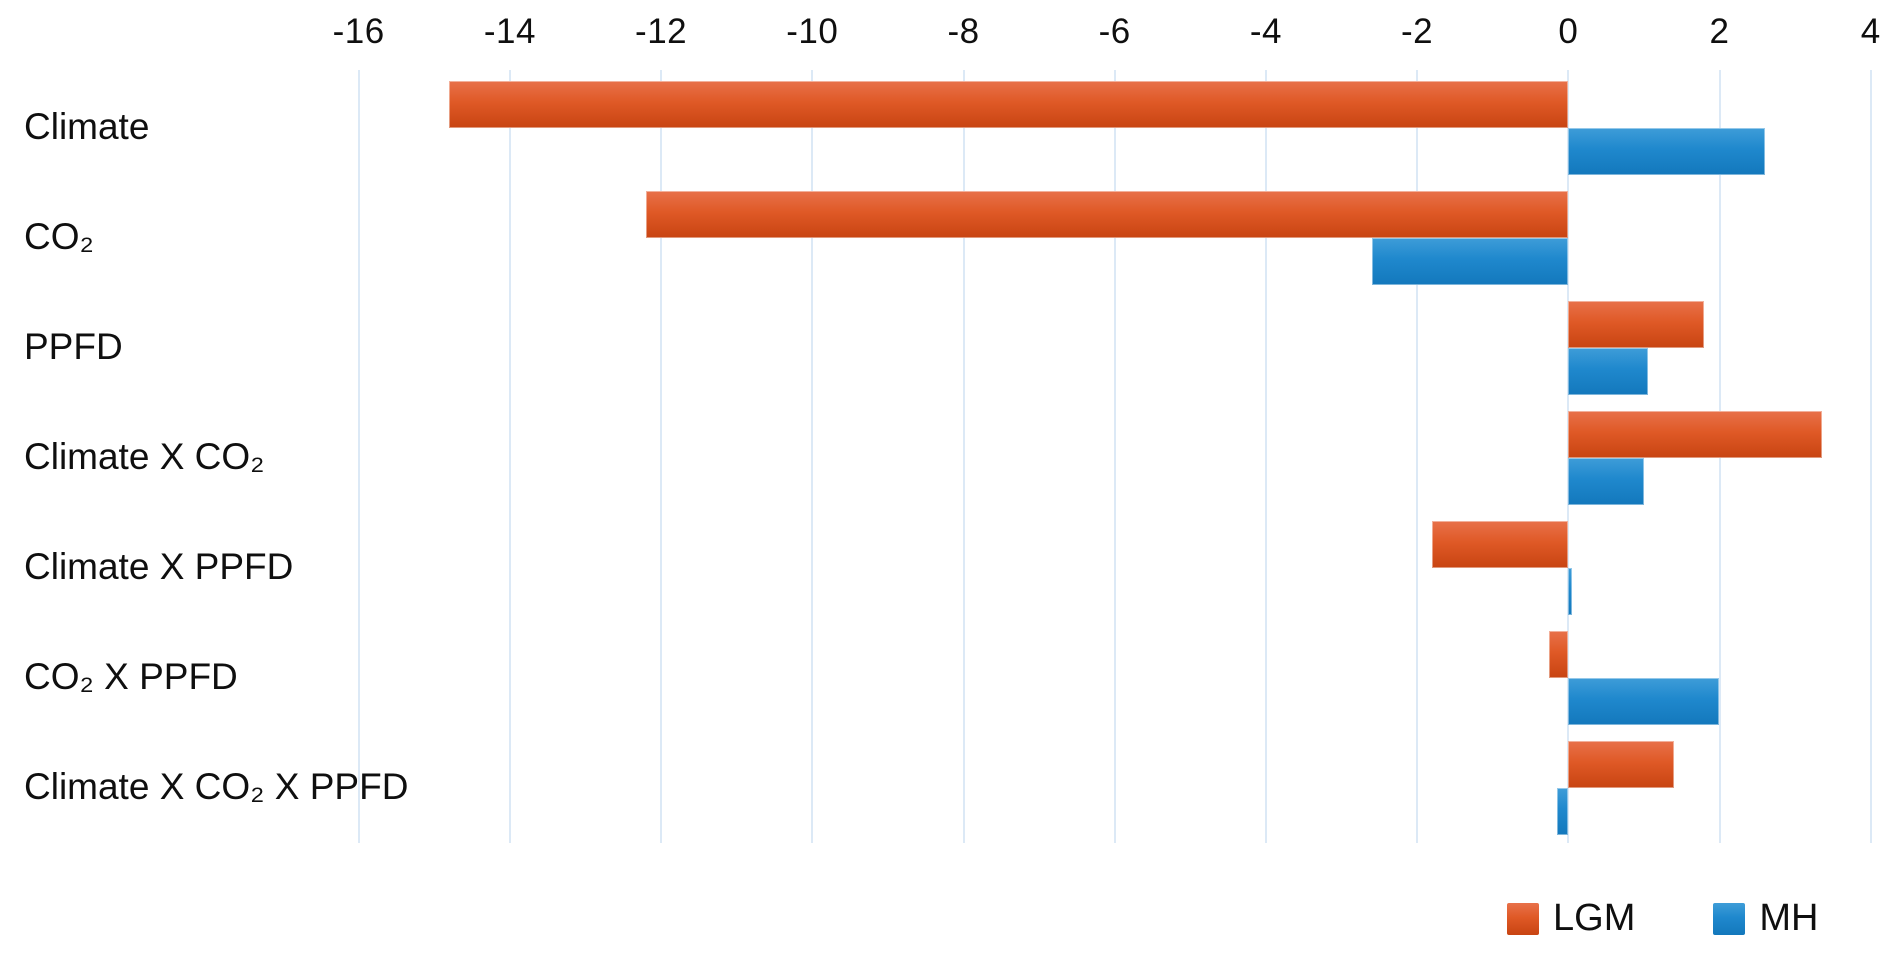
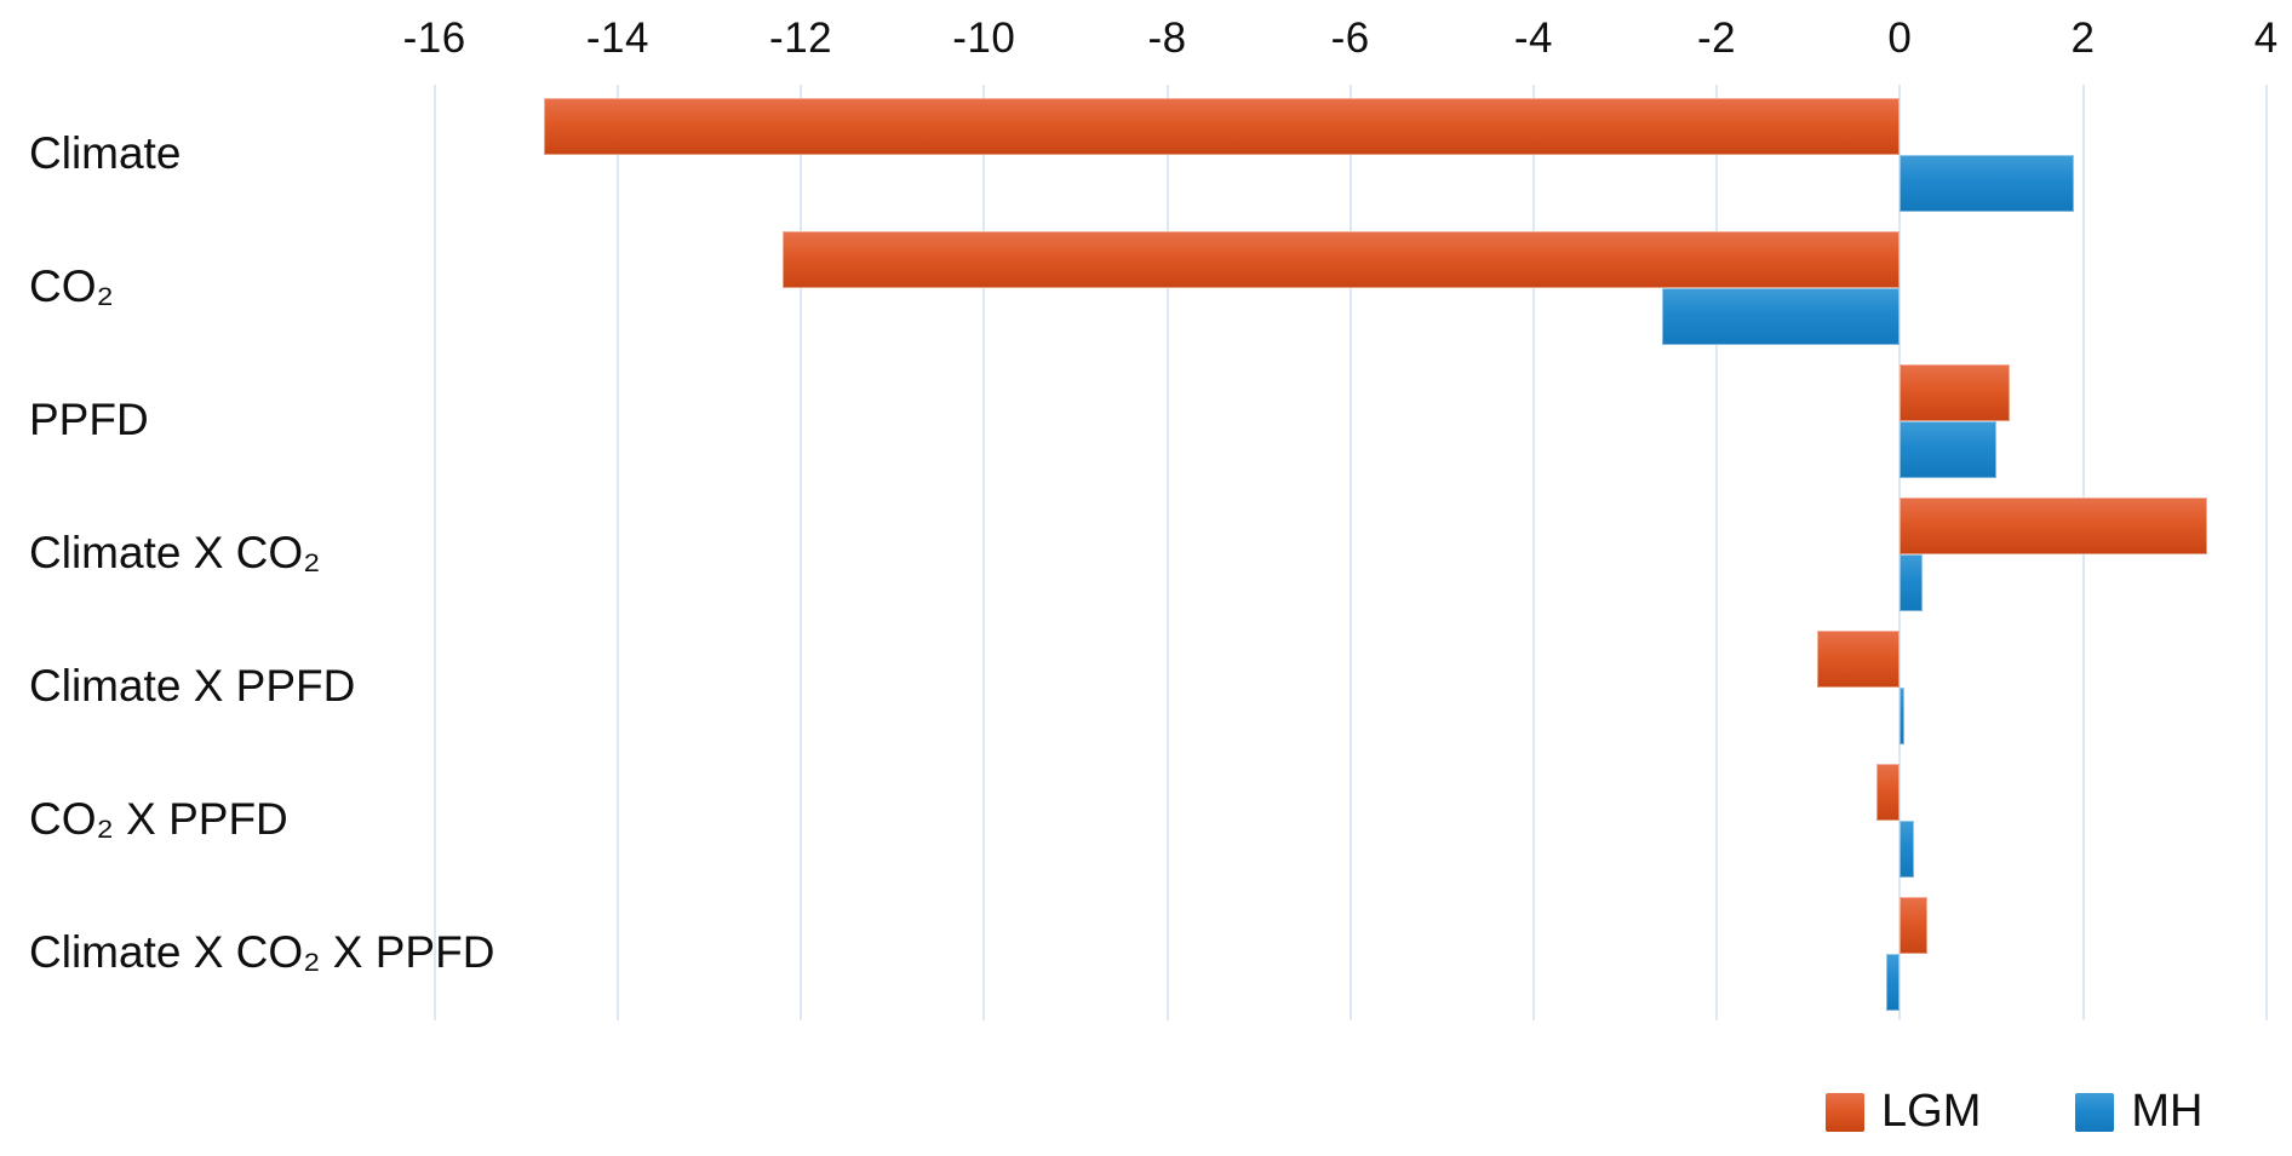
MH/Climate: 2.6 -> 1.9
LGM/PPFD: 1.8 -> 1.2
MH/Climate X CO₂: 1.0 -> 0.2
LGM/Climate X PPFD: -1.8 -> -0.9
MH/CO₂ X PPFD: 2.0 -> 0.1
LGM/Climate X CO₂ X PPFD: 1.4 -> 0.3
